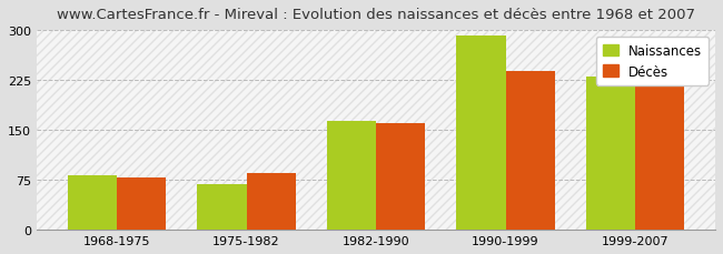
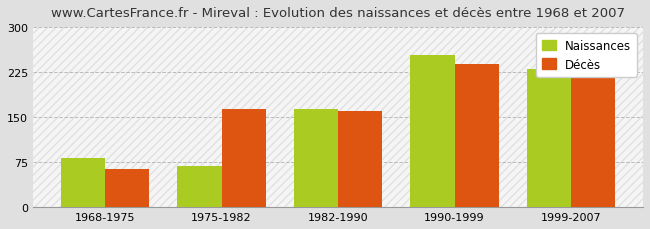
Décès/1968-1975: 78 -> 64
Décès/1975-1982: 85 -> 164
Naissances/1990-1999: 292 -> 254
